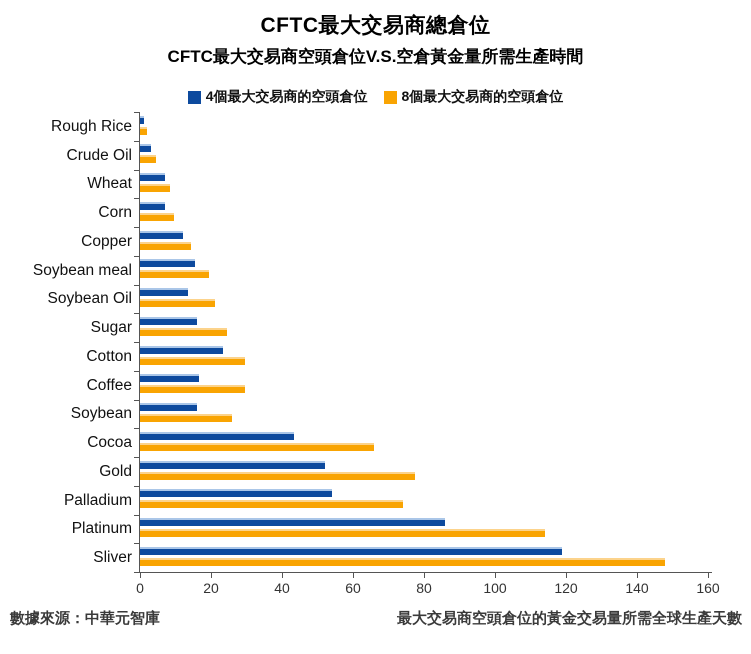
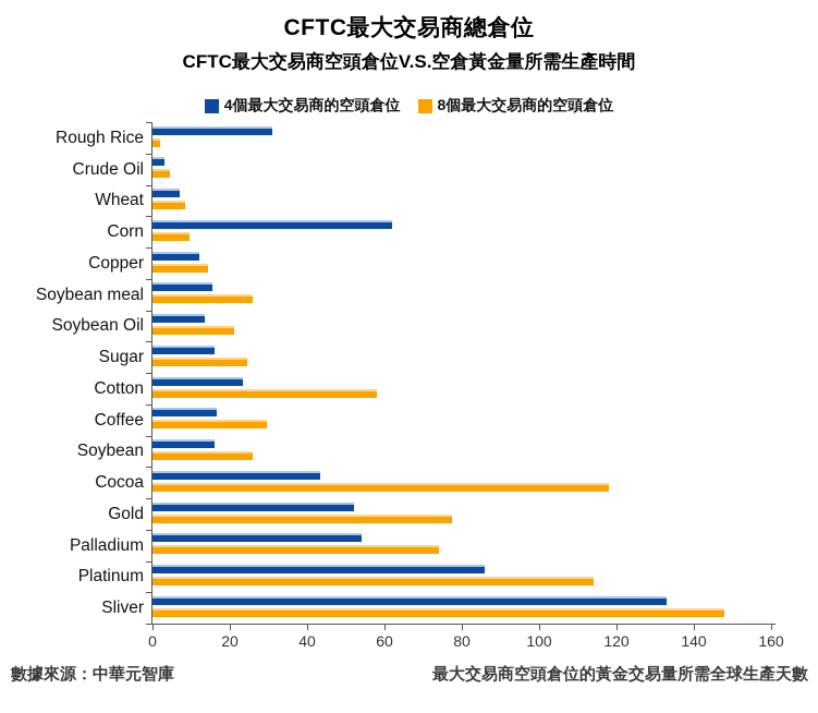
4個最大交易商的空頭倉位/Rough Rice: 1 -> 31
4個最大交易商的空頭倉位/Corn: 7 -> 62
8個最大交易商的空頭倉位/Soybean meal: 20 -> 26
8個最大交易商的空頭倉位/Cotton: 30 -> 58
8個最大交易商的空頭倉位/Cocoa: 66 -> 118
4個最大交易商的空頭倉位/Sliver: 119 -> 133
